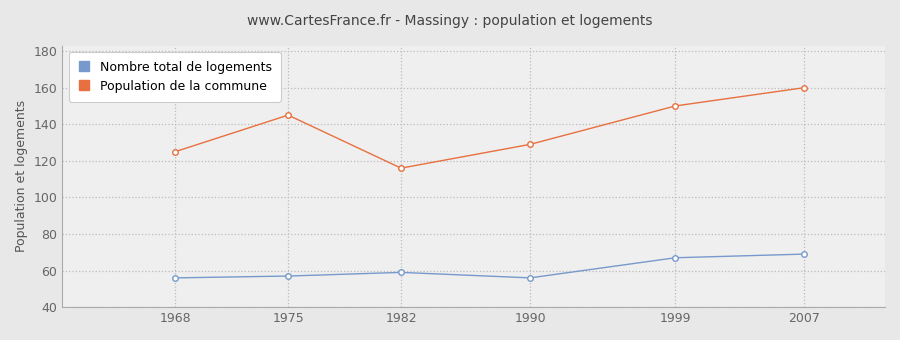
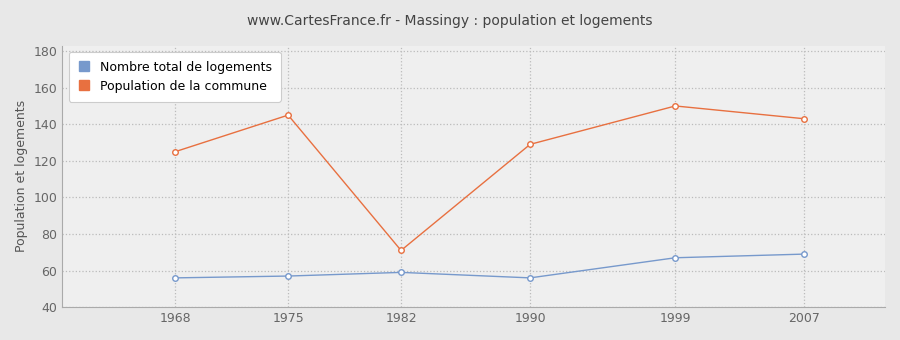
Population de la commune/1982: 116 -> 71
Population de la commune/2007: 160 -> 143
